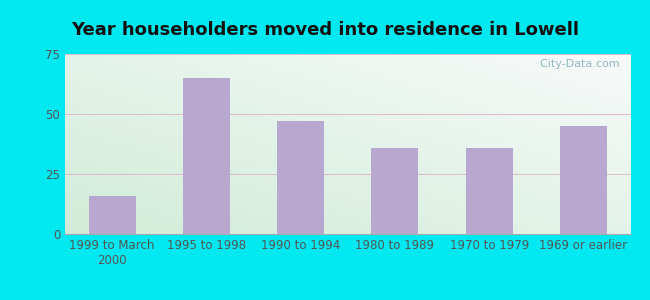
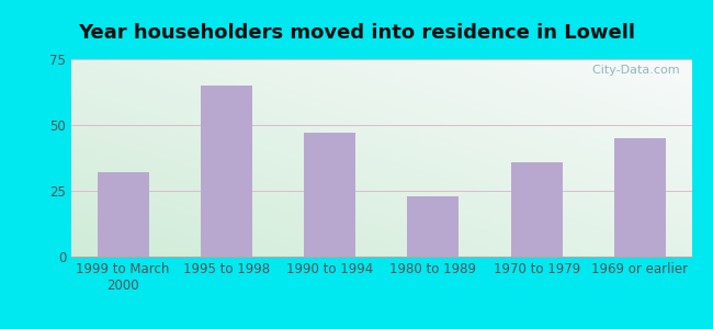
1999 to March 2000: 16 -> 32
1980 to 1989: 36 -> 23
